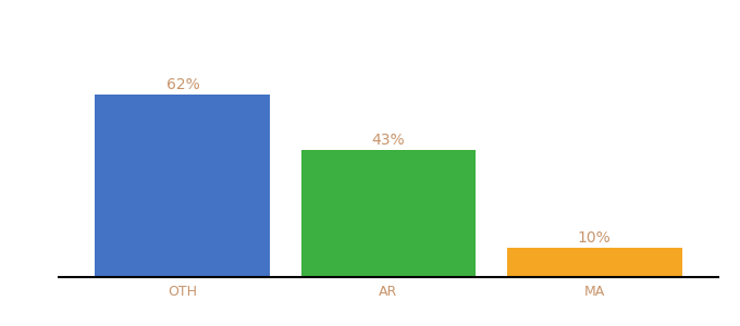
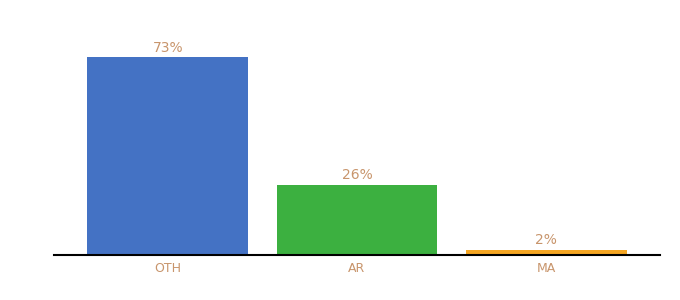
OTH: 62% -> 73%
AR: 43% -> 26%
MA: 10% -> 2%
